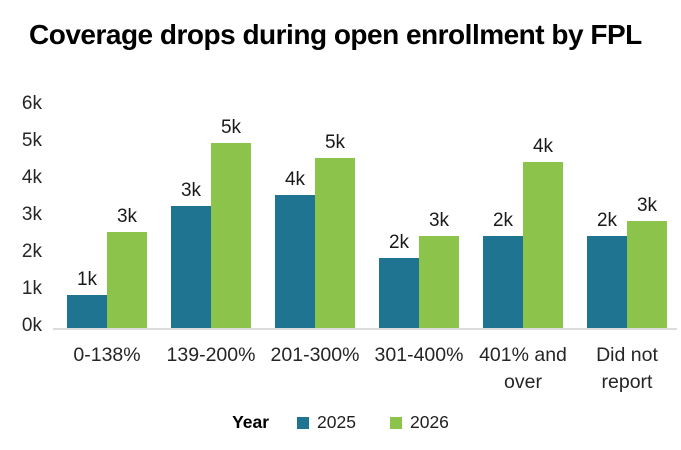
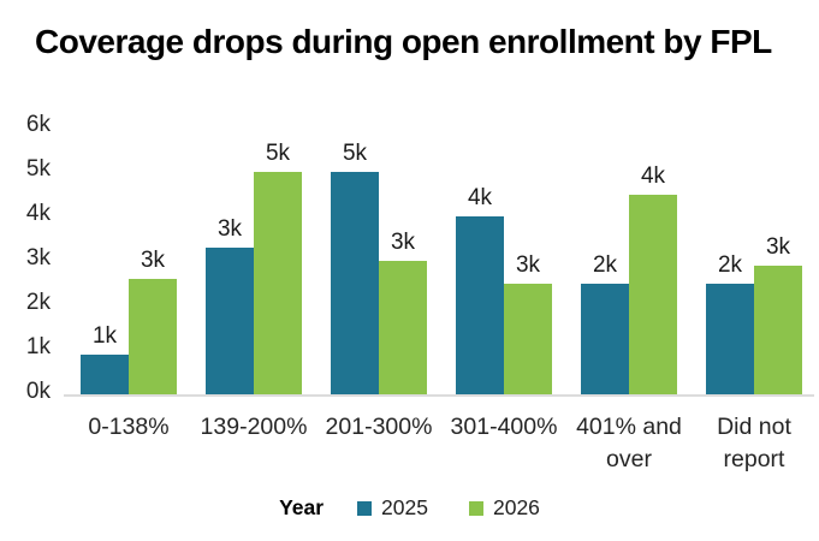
2025/201-300%: 4k -> 5k
2026/201-300%: 5k -> 3k
2025/301-400%: 2k -> 4k
